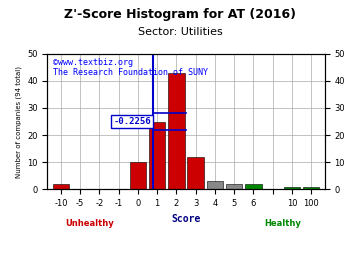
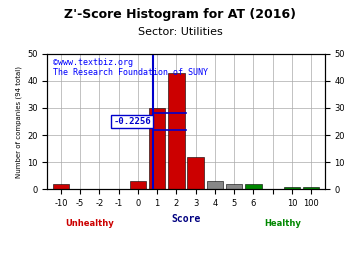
0: 10 -> 3
1: 25 -> 30
